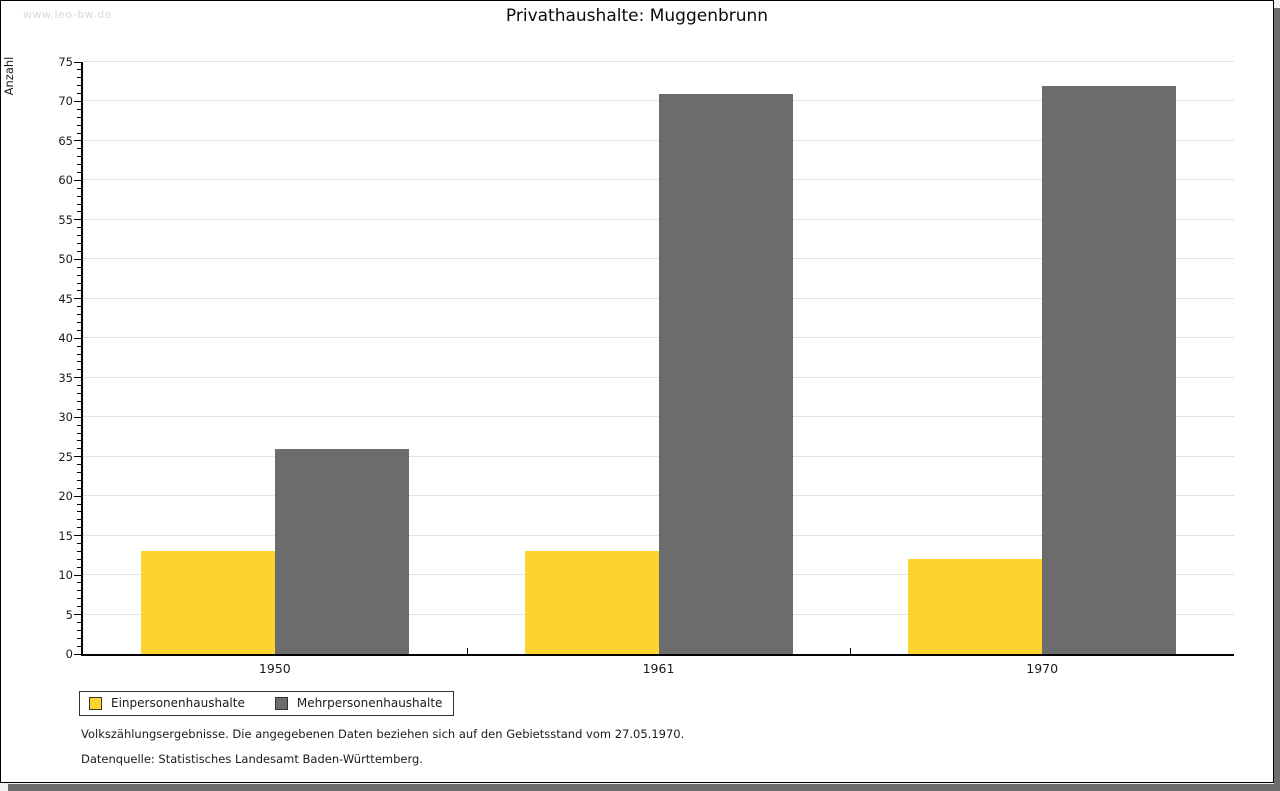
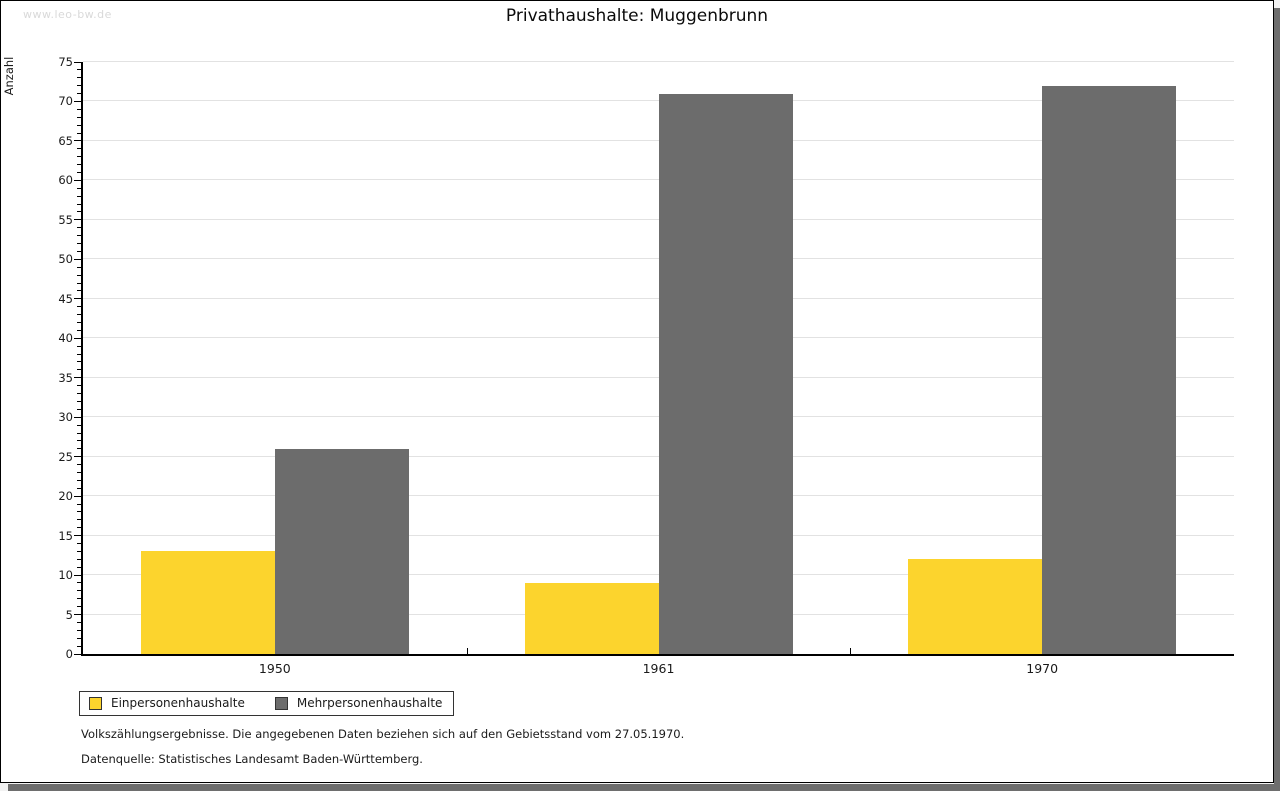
Einpersonenhaushalte/1961: 13 -> 9
